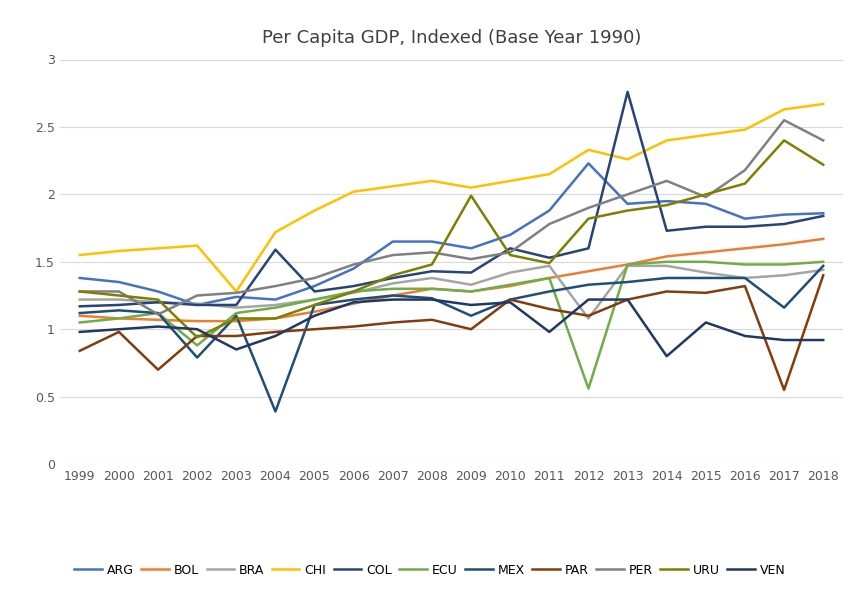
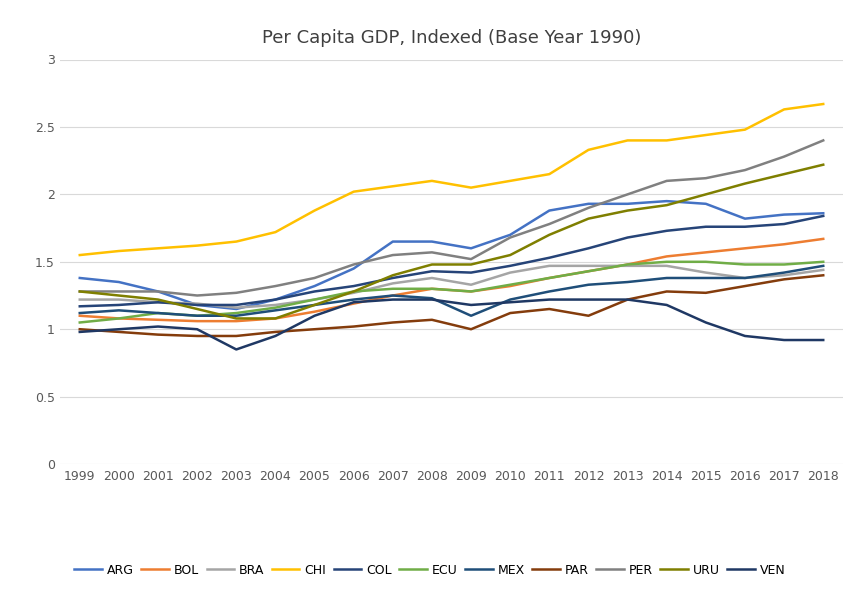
PAR/1999: 0.84 -> 1.00
PAR/2001: 0.70 -> 0.96
PER/2001: 1.11 -> 1.28
ECU/2002: 0.88 -> 1.10
MEX/2002: 0.79 -> 1.10
URU/2002: 0.94 -> 1.15
ARG/2003: 1.24 -> 1.15
CHI/2003: 1.28 -> 1.65
COL/2004: 1.59 -> 1.22
MEX/2004: 0.39 -> 1.14
URU/2009: 1.99 -> 1.48
COL/2010: 1.60 -> 1.47
PAR/2010: 1.22 -> 1.12
PER/2010: 1.57 -> 1.68
URU/2011: 1.49 -> 1.70
VEN/2011: 0.98 -> 1.22
ARG/2012: 2.23 -> 1.93
BRA/2012: 1.08 -> 1.47
ECU/2012: 0.56 -> 1.43
CHI/2013: 2.26 -> 2.40
COL/2013: 2.76 -> 1.68
VEN/2014: 0.80 -> 1.18
PER/2015: 1.98 -> 2.12
MEX/2017: 1.16 -> 1.42
PAR/2017: 0.55 -> 1.37
PER/2017: 2.55 -> 2.28
URU/2017: 2.40 -> 2.15
